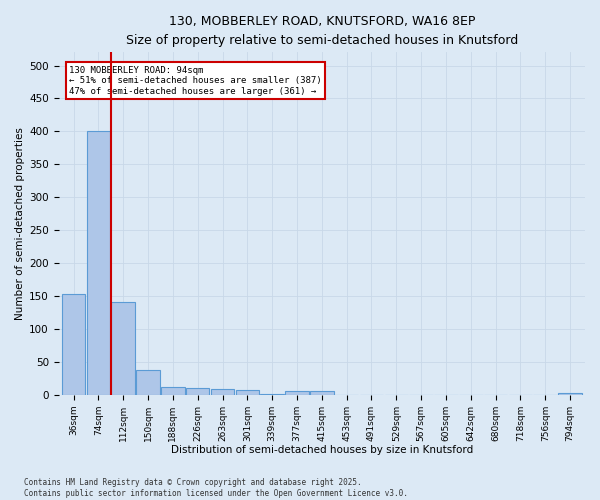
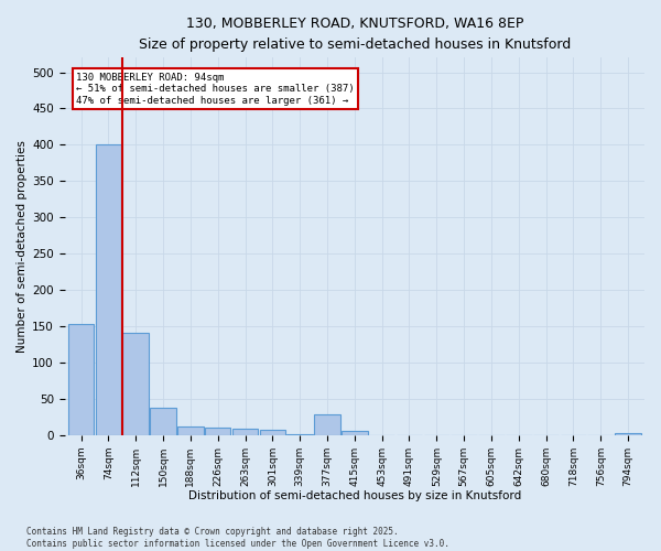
377sqm: 5 -> 28
